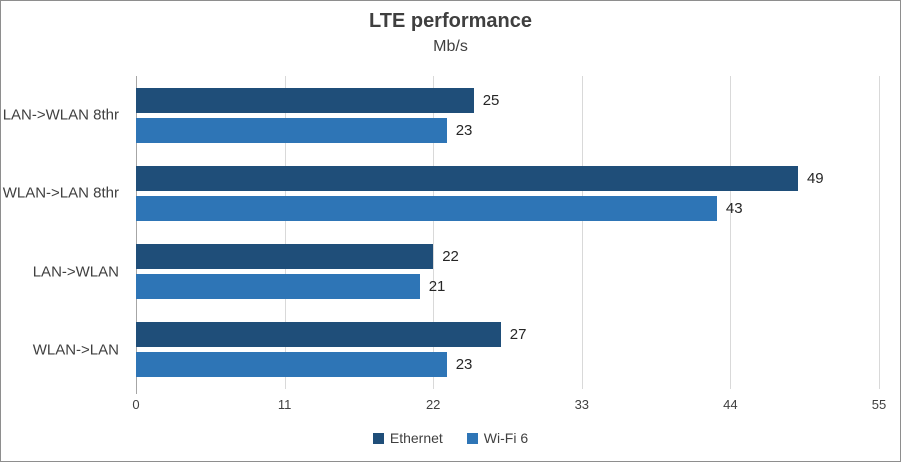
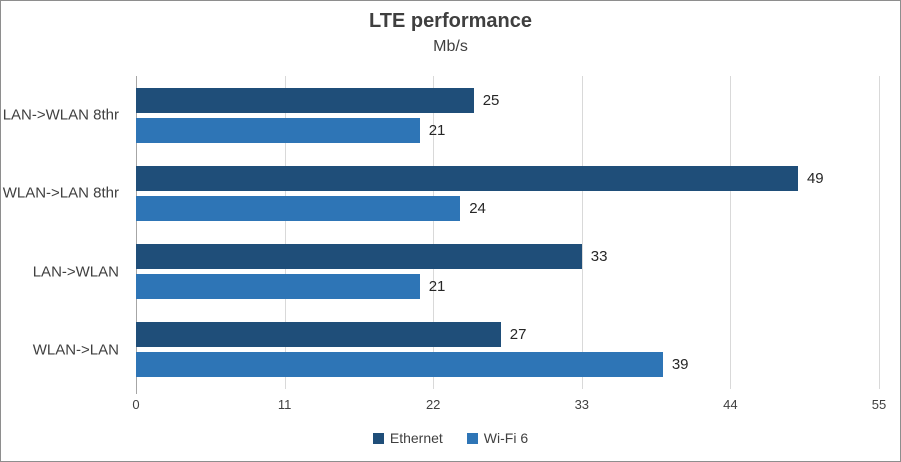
Wi-Fi 6/LAN->WLAN 8thr: 23 -> 21
Wi-Fi 6/WLAN->LAN 8thr: 43 -> 24
Ethernet/LAN->WLAN: 22 -> 33
Wi-Fi 6/WLAN->LAN: 23 -> 39
